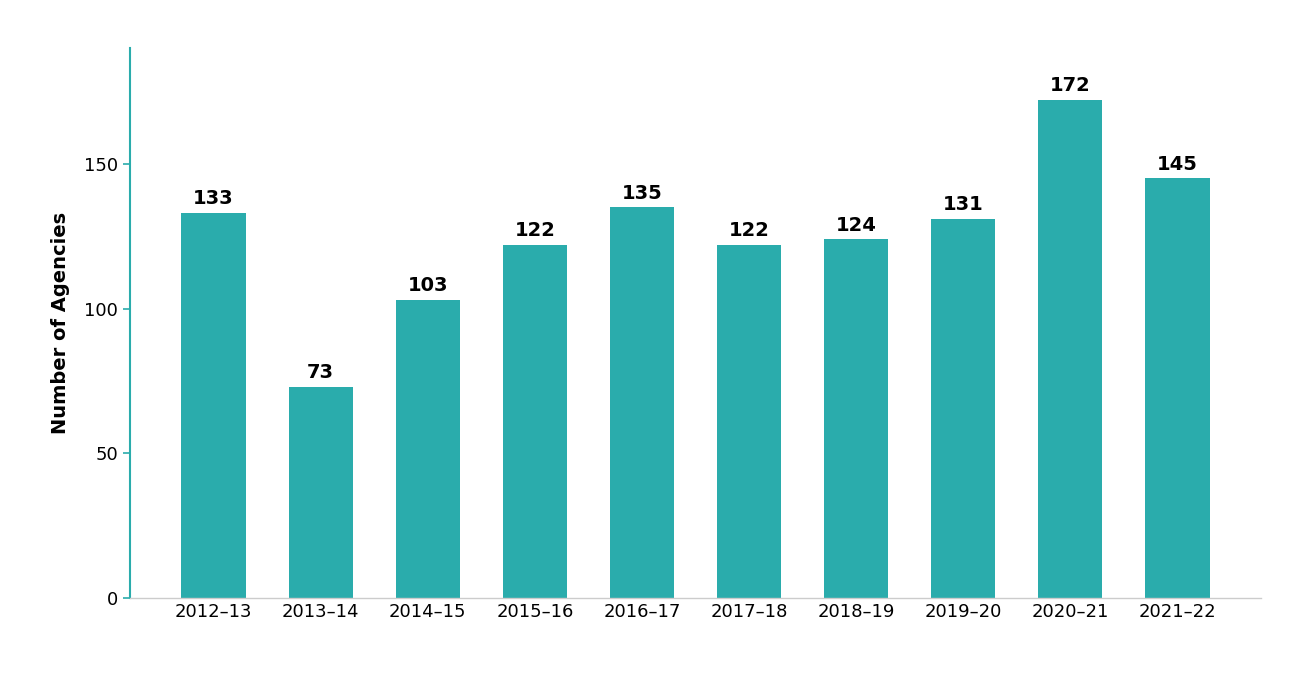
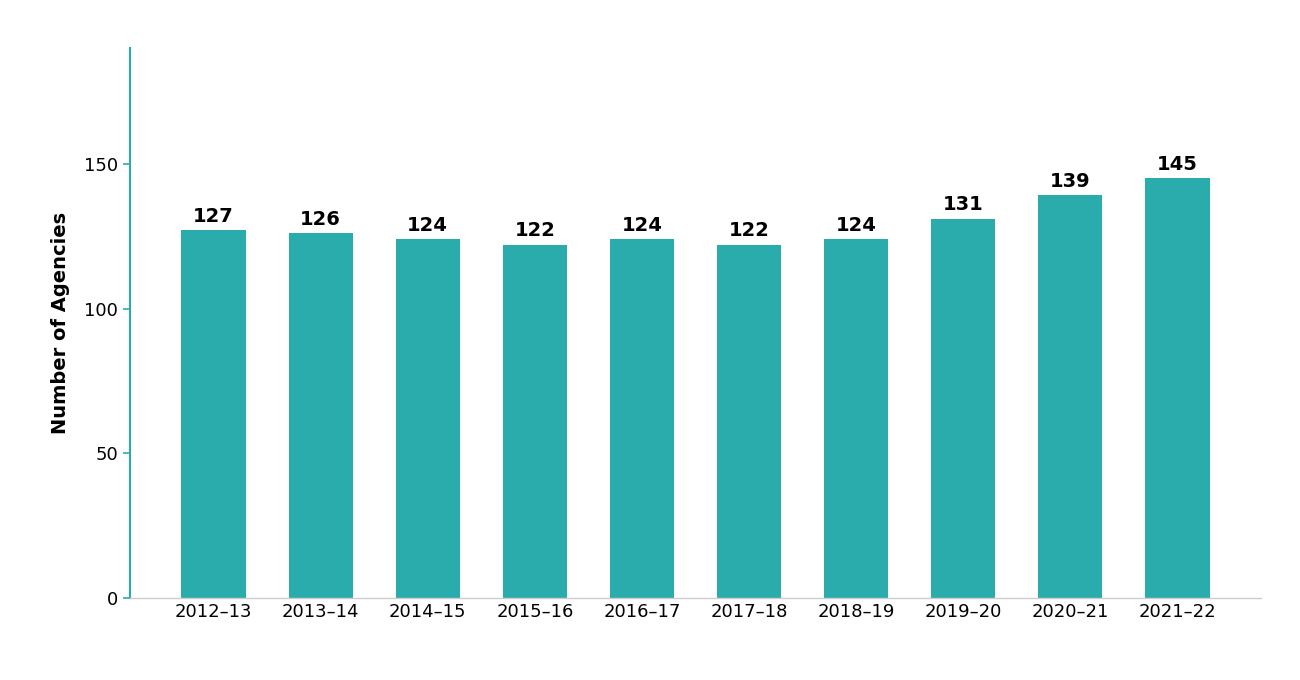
2012–13: 133 -> 127
2013–14: 73 -> 126
2014–15: 103 -> 124
2016–17: 135 -> 124
2020–21: 172 -> 139
